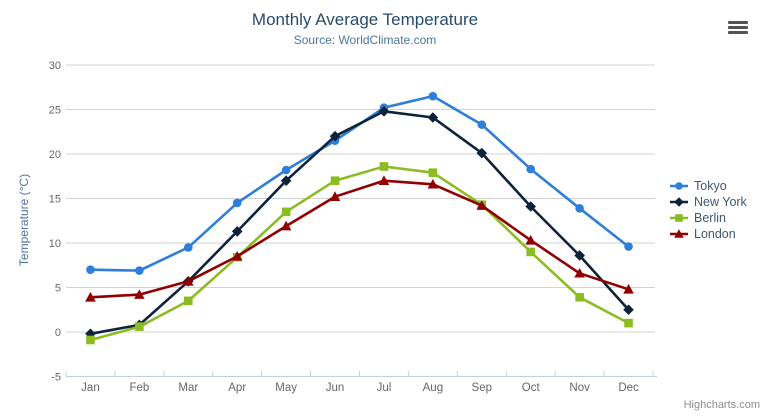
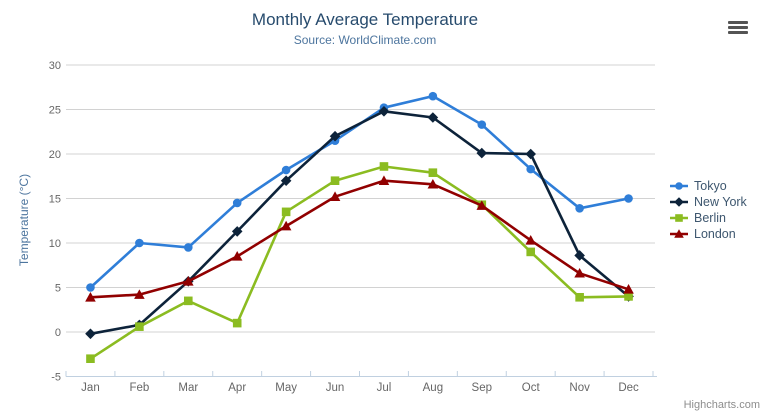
Tokyo/Jan: 7 -> 5
Berlin/Jan: -1 -> -3
Tokyo/Feb: 7 -> 10
Berlin/Apr: 8 -> 1
New York/Oct: 14 -> 20
Tokyo/Dec: 10 -> 15
New York/Dec: 2 -> 4
Berlin/Dec: 1 -> 4
